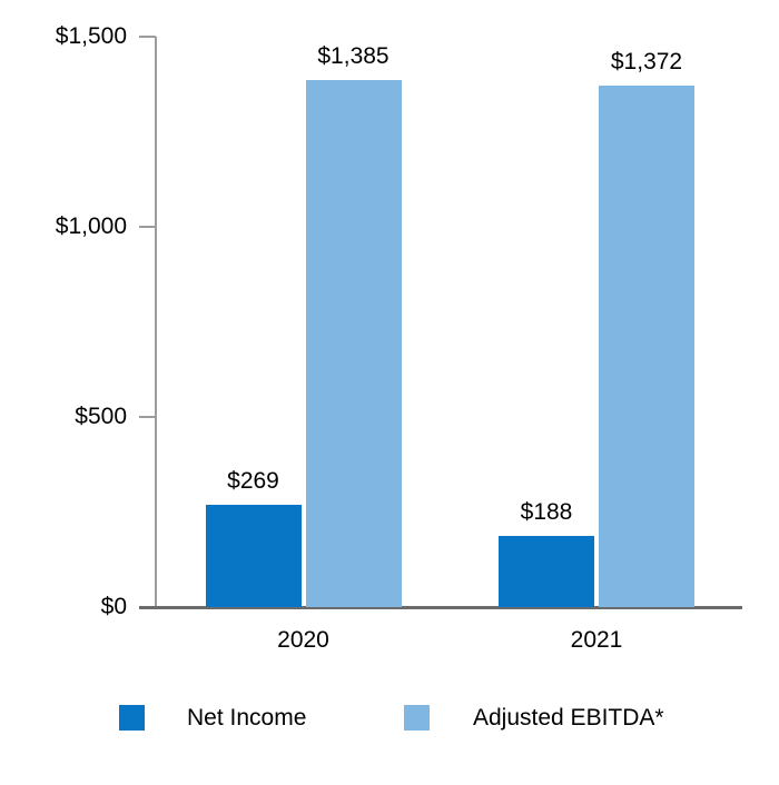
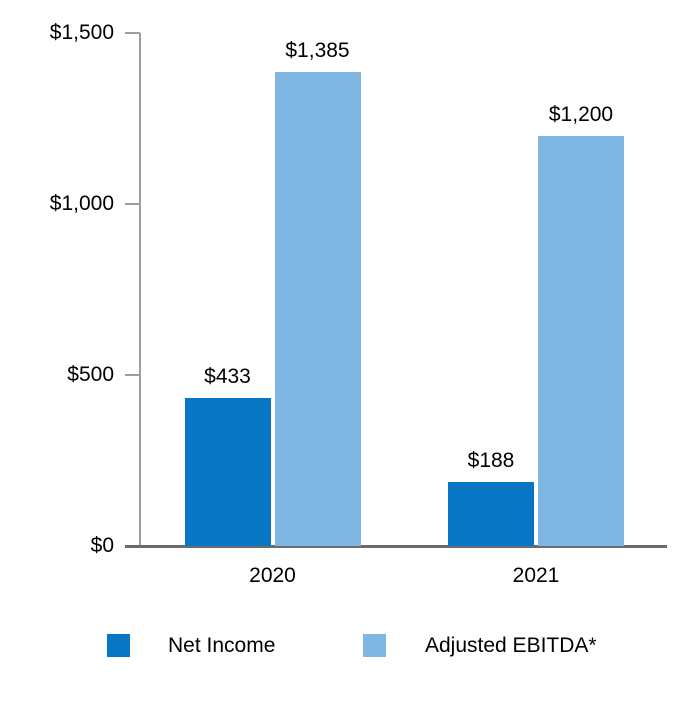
Net Income/2020: $269 -> $433
Adjusted EBITDA*/2021: $1,372 -> $1,200
